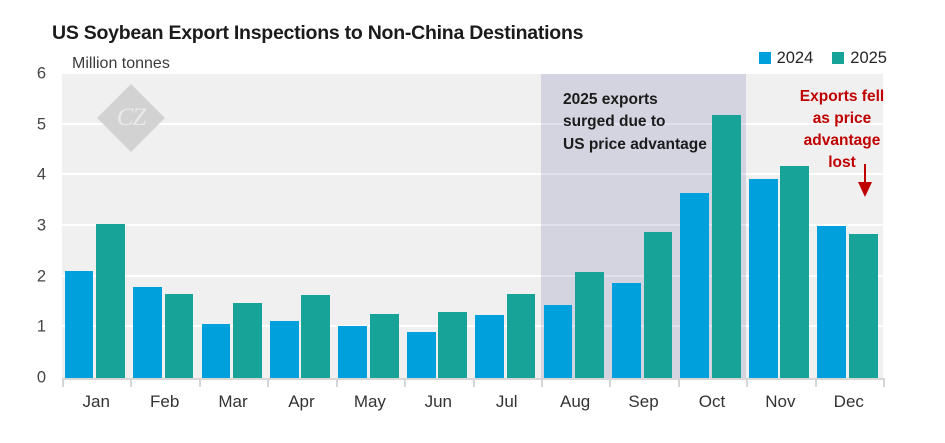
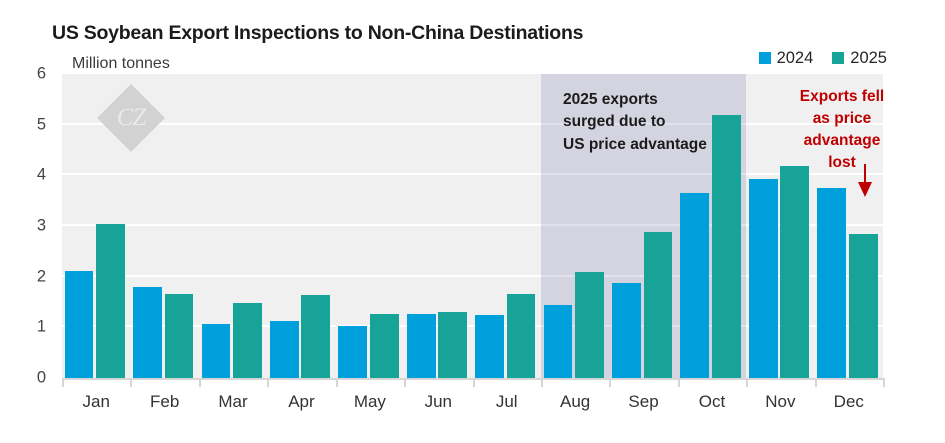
2024/Jun: 0.9 -> 1.3
2024/Dec: 3.0 -> 3.8
